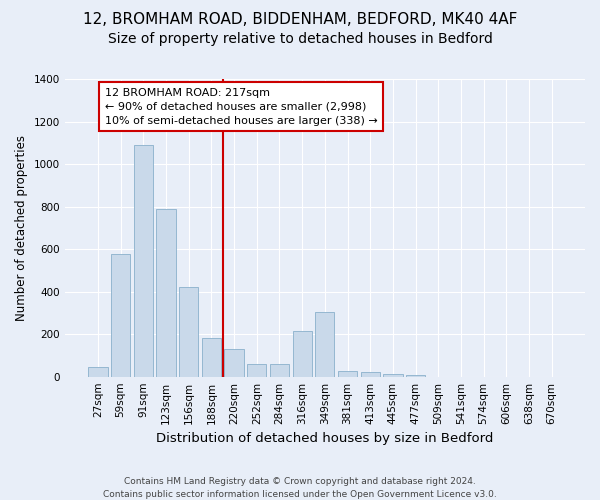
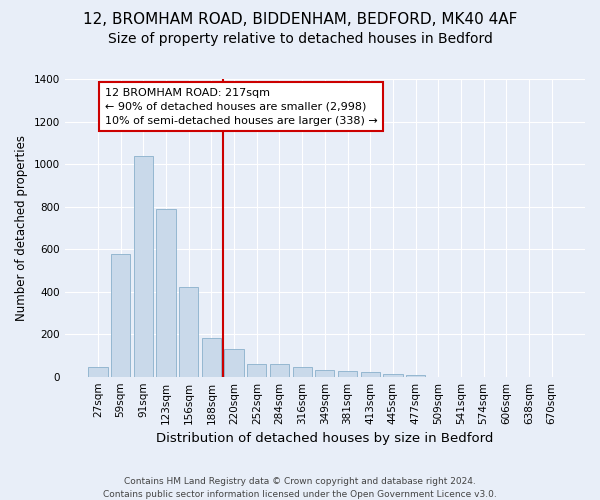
91sqm: 1090 -> 1040
316sqm: 215 -> 45
349sqm: 305 -> 30
